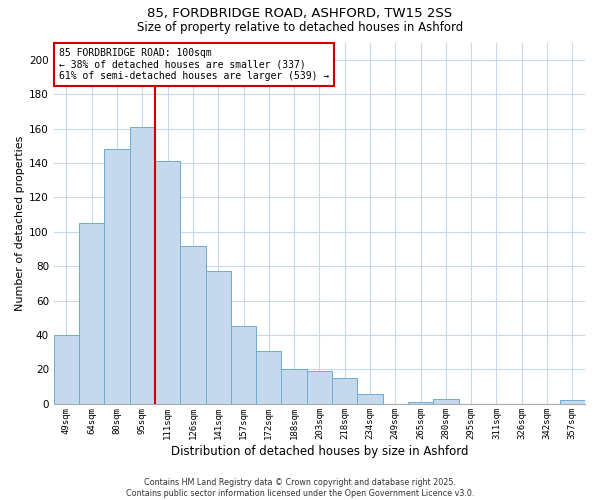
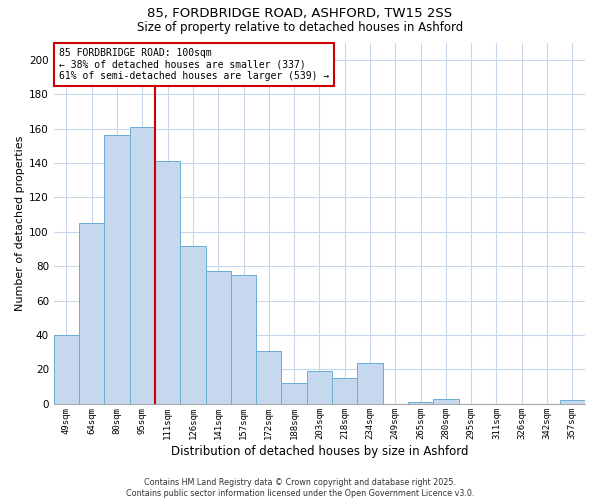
80sqm: 148 -> 156
157sqm: 45 -> 75
188sqm: 20 -> 12
234sqm: 6 -> 24
